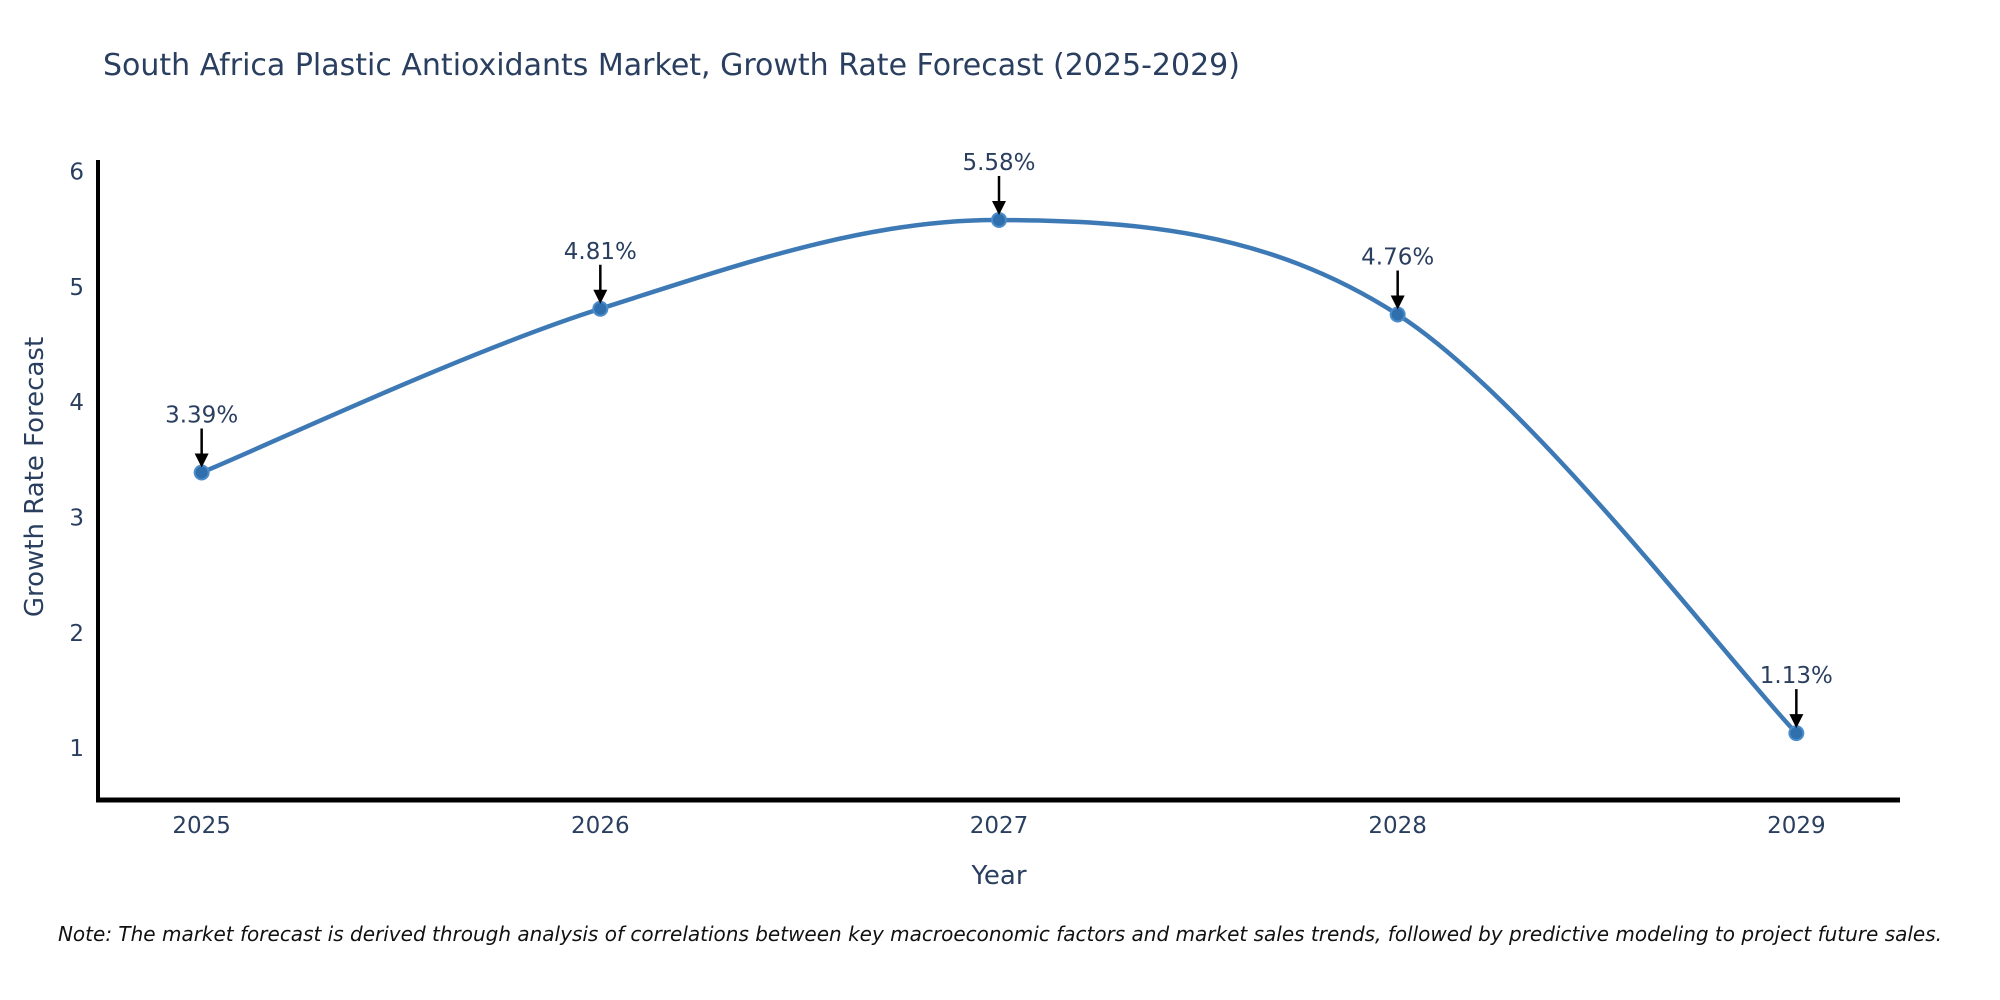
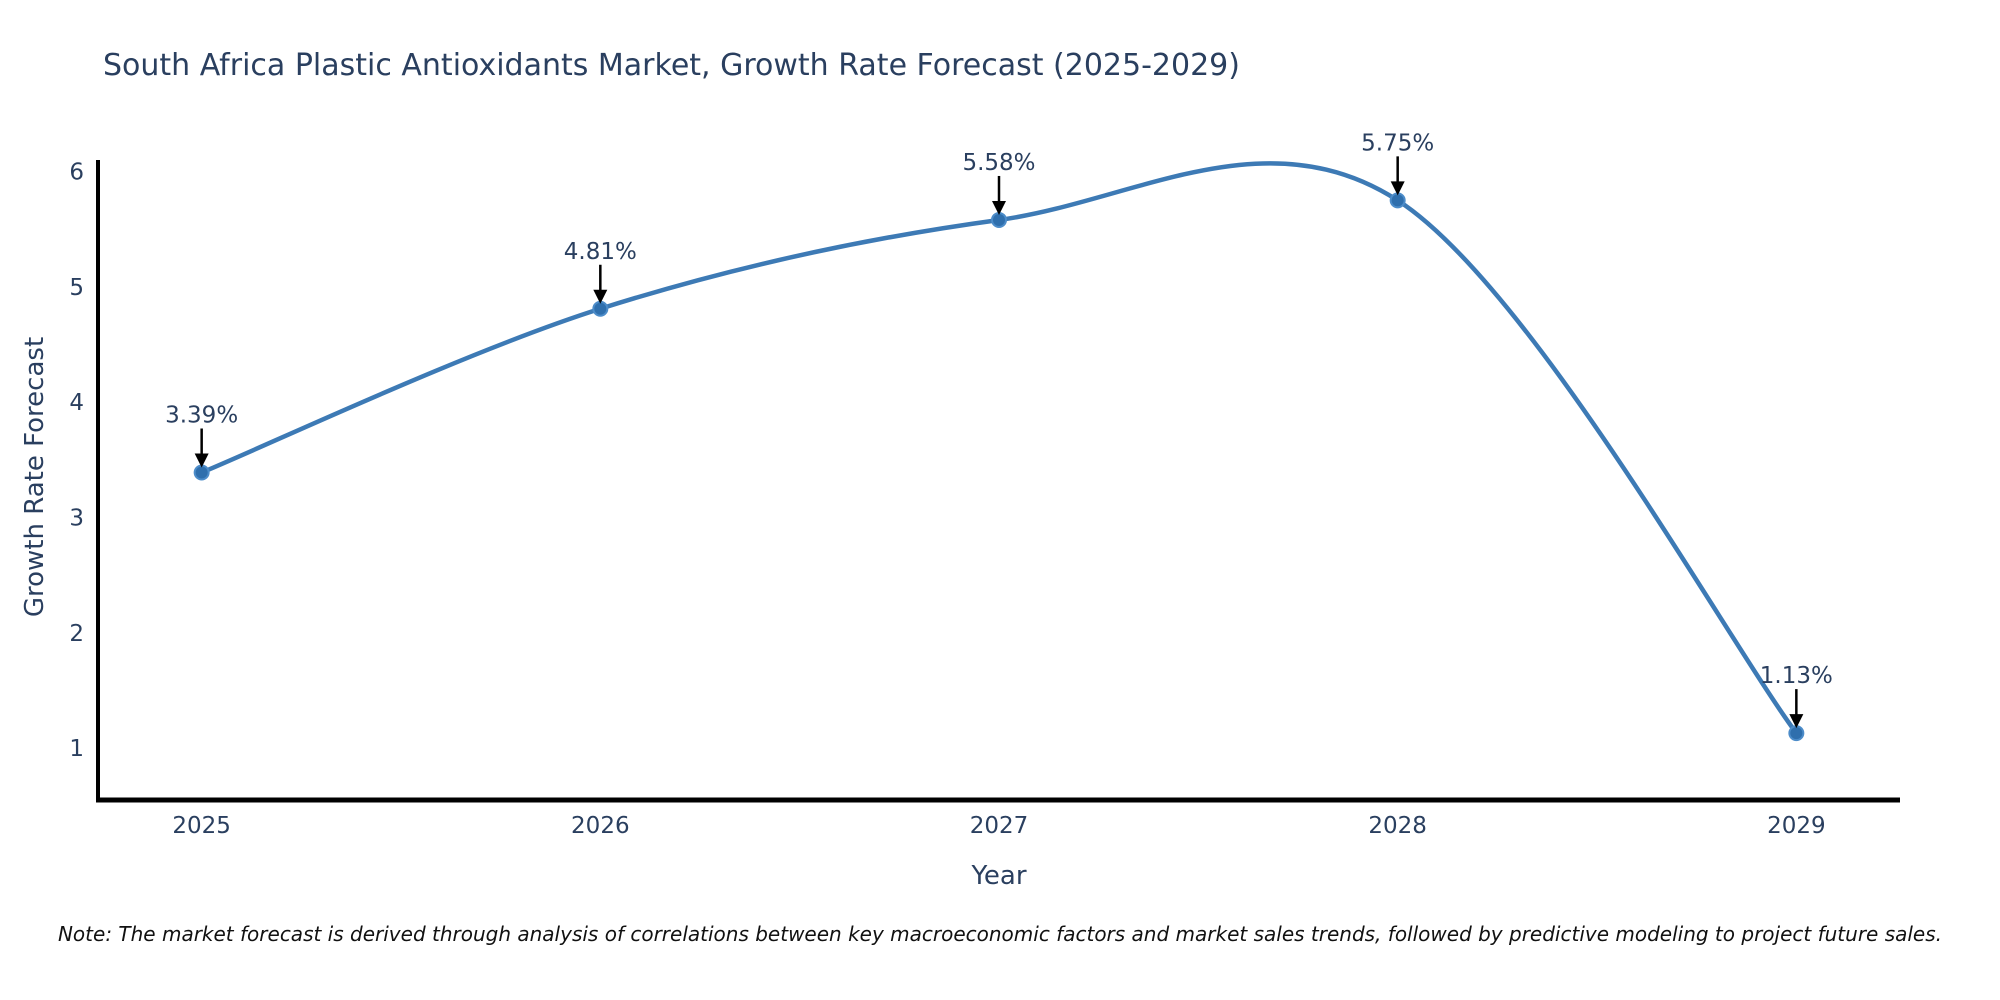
2028: 4.76% -> 5.75%
